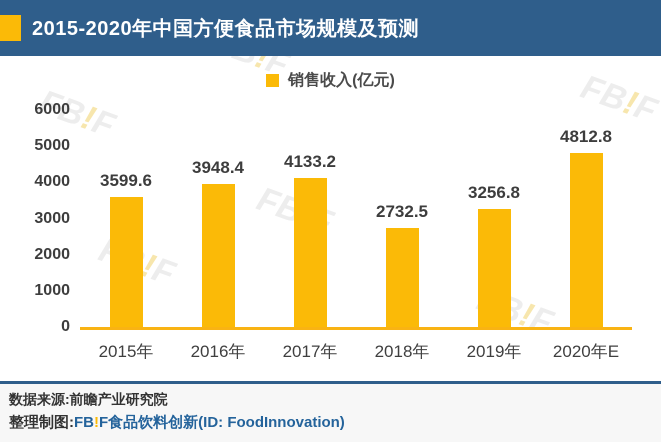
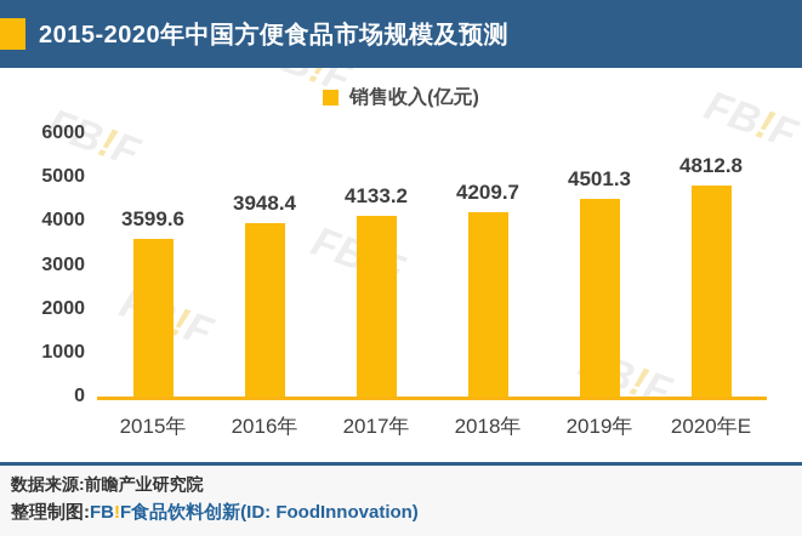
2018年: 2732.5 -> 4209.7
2019年: 3256.8 -> 4501.3
